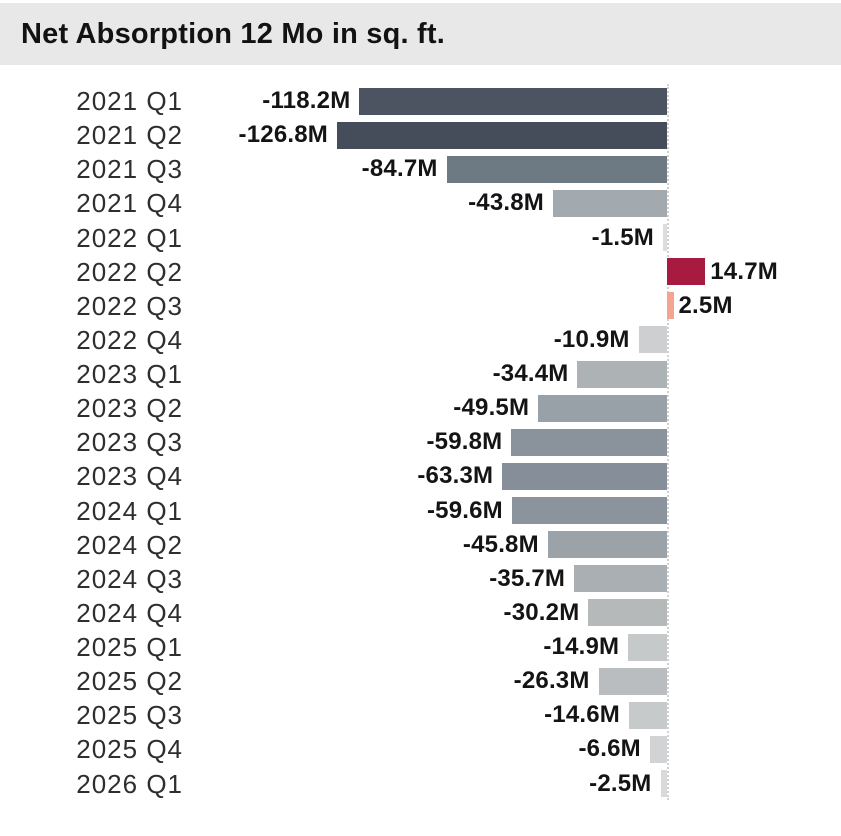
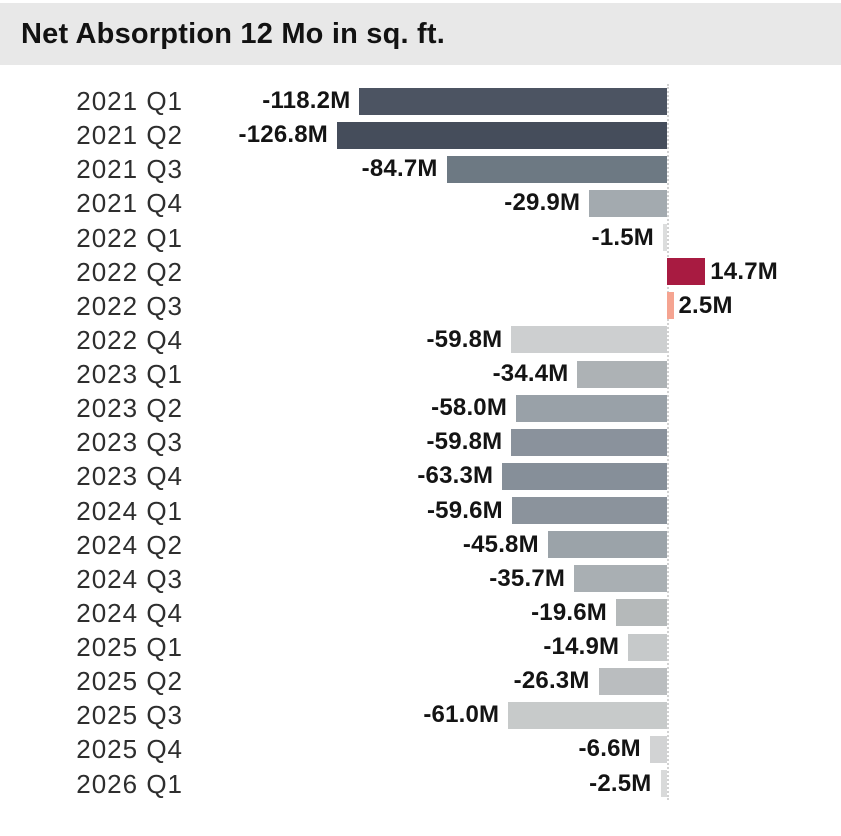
2021 Q4: -43.8M -> -29.9M
2022 Q4: -10.9M -> -59.8M
2023 Q2: -49.5M -> -58.0M
2024 Q4: -30.2M -> -19.6M
2025 Q3: -14.6M -> -61.0M
